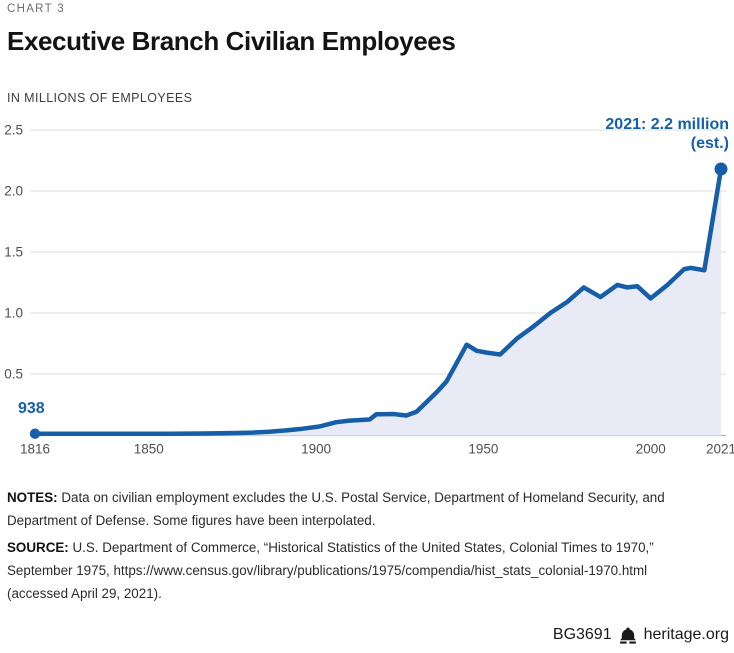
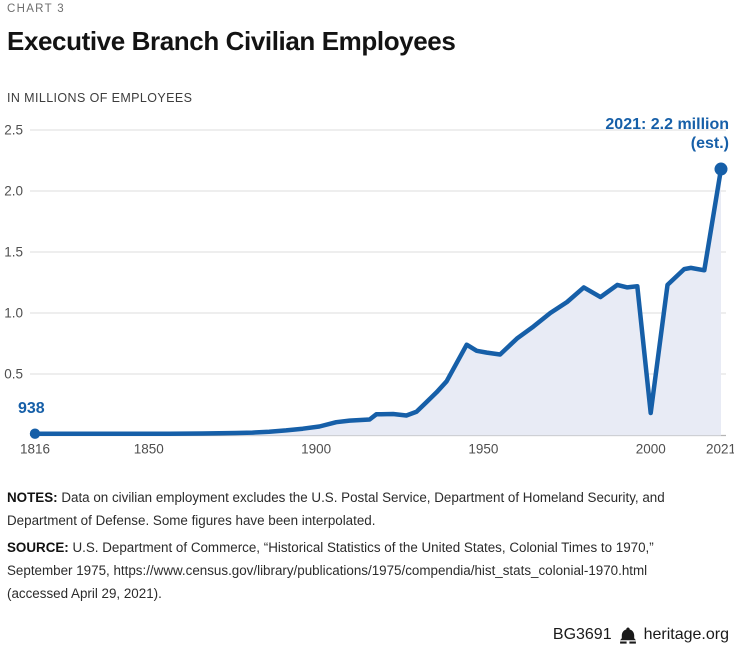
2000: 1.12 -> 0.18
